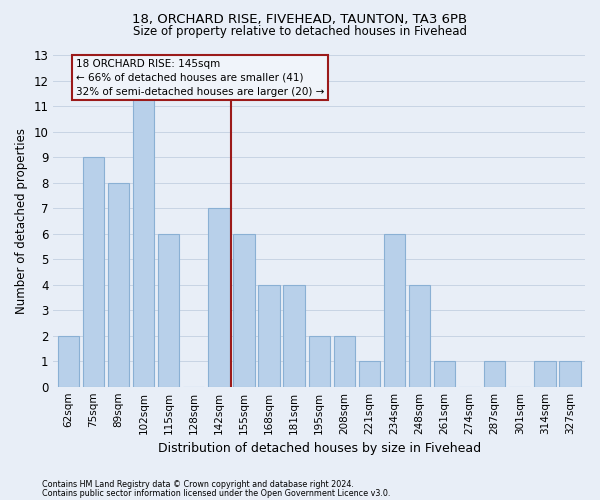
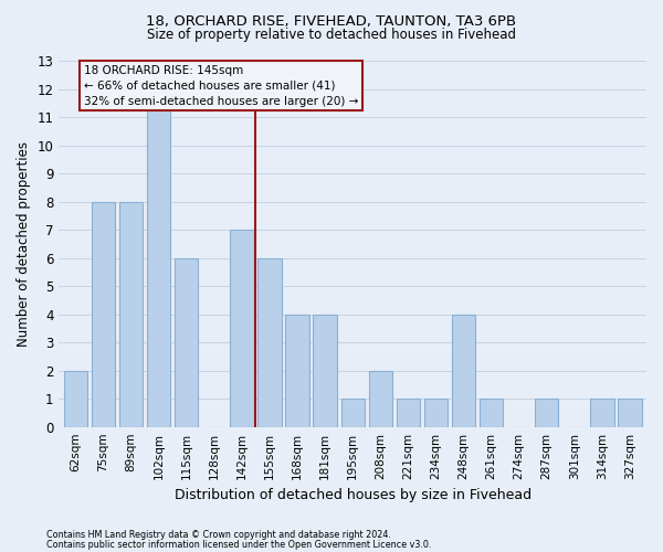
75sqm: 9 -> 8
195sqm: 2 -> 1
234sqm: 6 -> 1
